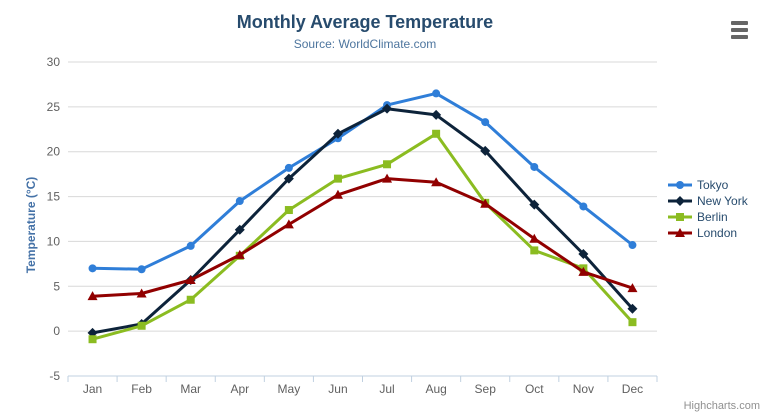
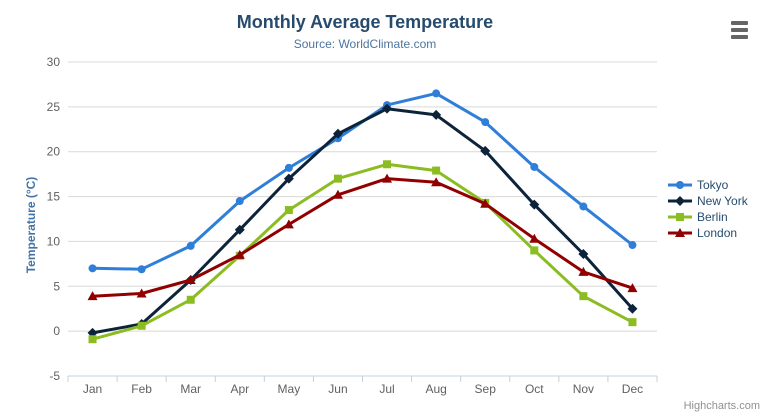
Berlin/Aug: 22 -> 18
Berlin/Nov: 7 -> 4
